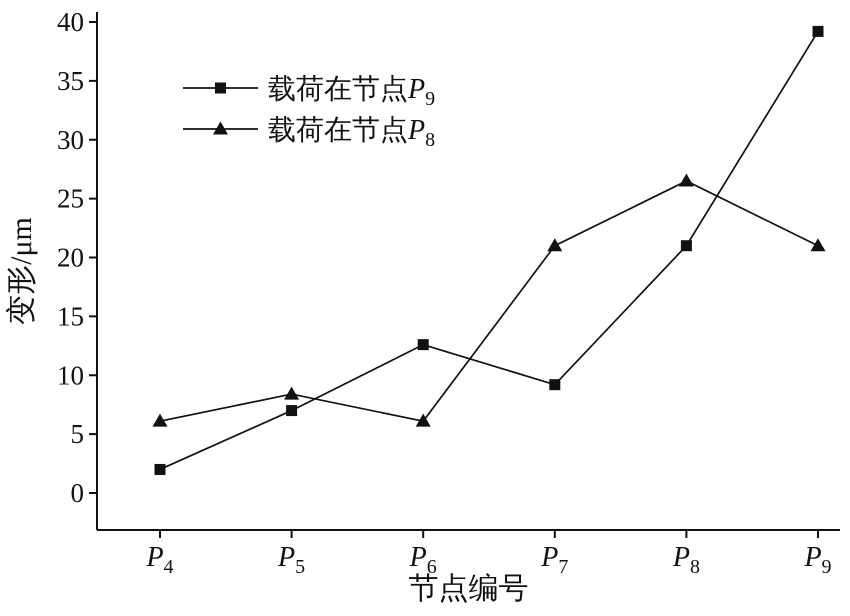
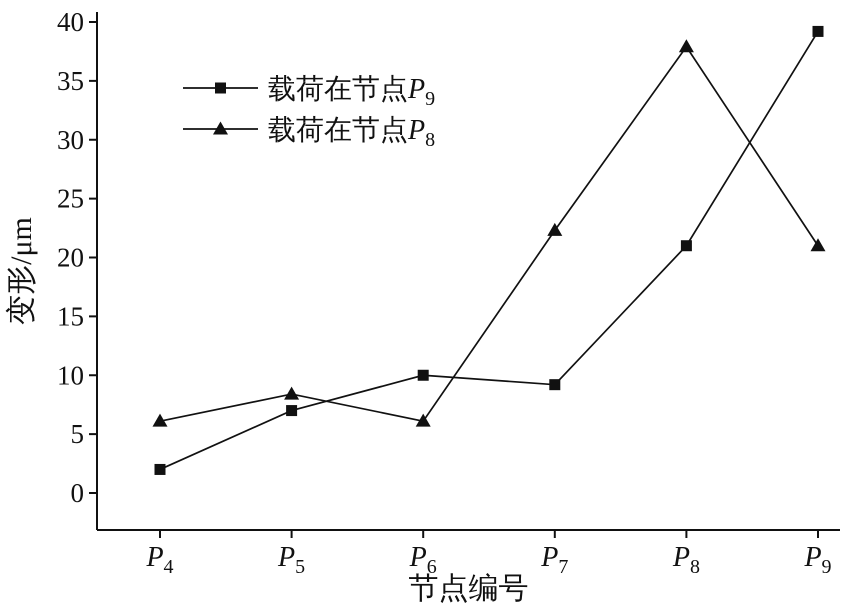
载荷在节点P9/P6: 12.6 -> 10.0
载荷在节点P8/P7: 21.0 -> 22.3
载荷在节点P8/P8: 26.5 -> 37.9
